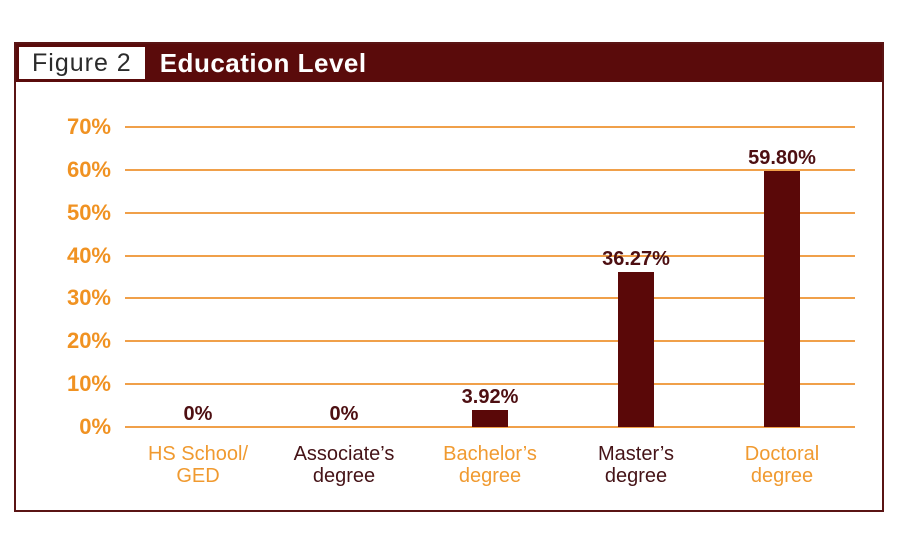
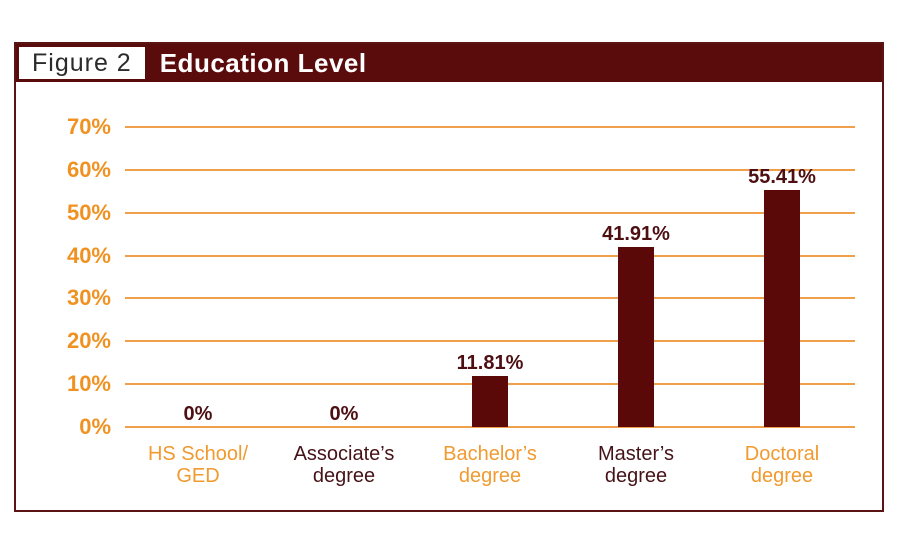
Bachelor’s degree: 3.92% -> 11.81%
Master’s degree: 36.27% -> 41.91%
Doctoral degree: 59.80% -> 55.41%
